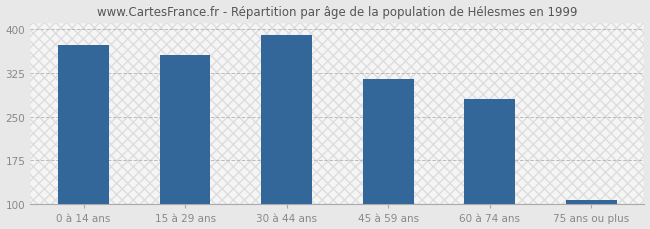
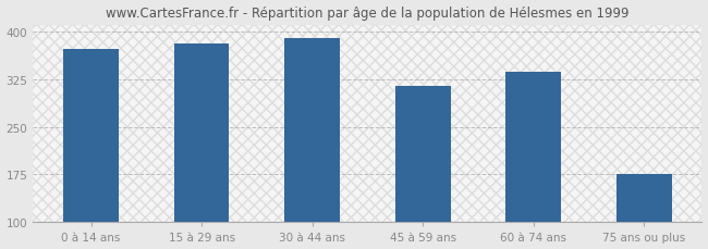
15 à 29 ans: 355 -> 380
60 à 74 ans: 280 -> 336
75 ans ou plus: 107 -> 176
